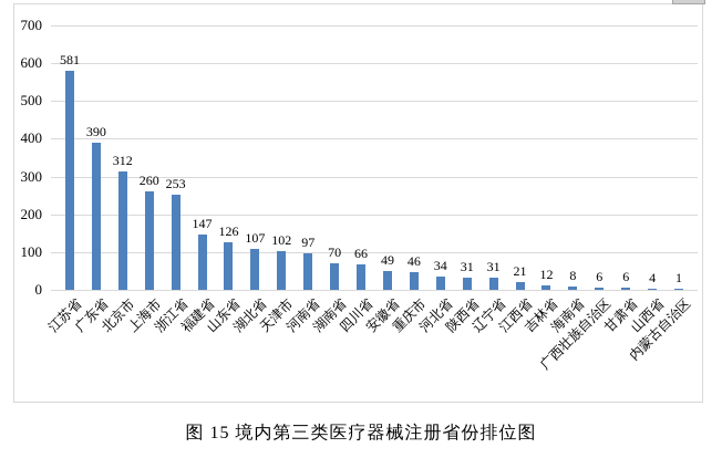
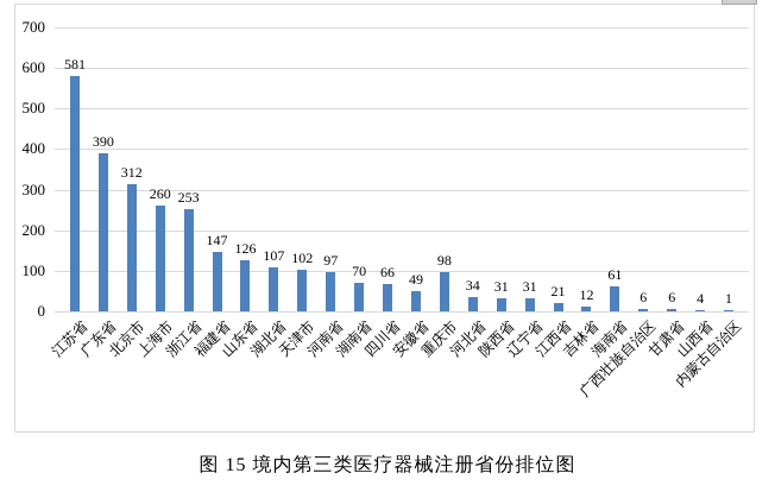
重庆市: 46 -> 98
海南省: 8 -> 61
